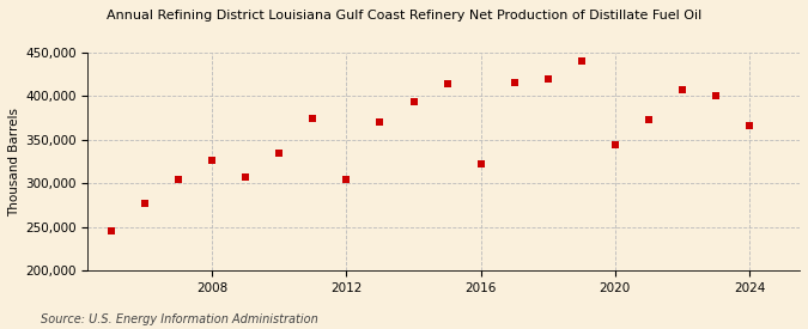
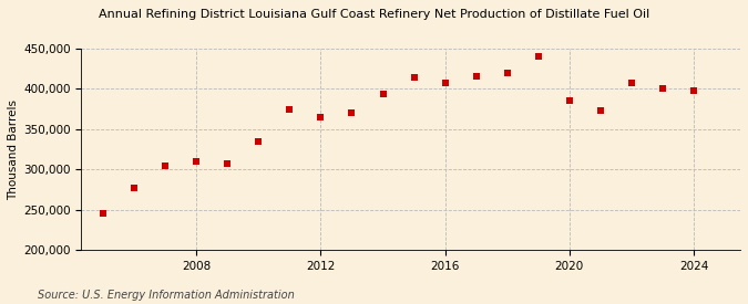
2008: 326,000 -> 310,000
2012: 304,000 -> 365,000
2016: 322,000 -> 408,000
2020: 344,000 -> 386,000
2024: 366,000 -> 398,000
